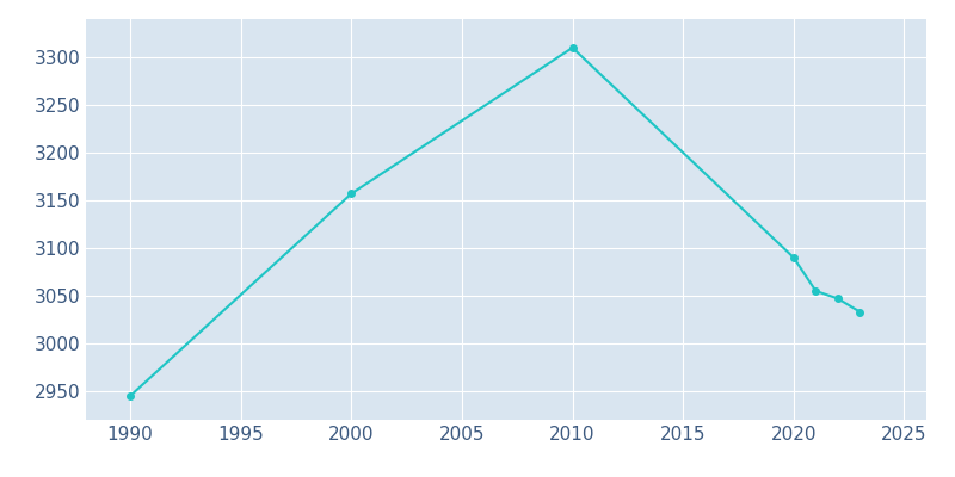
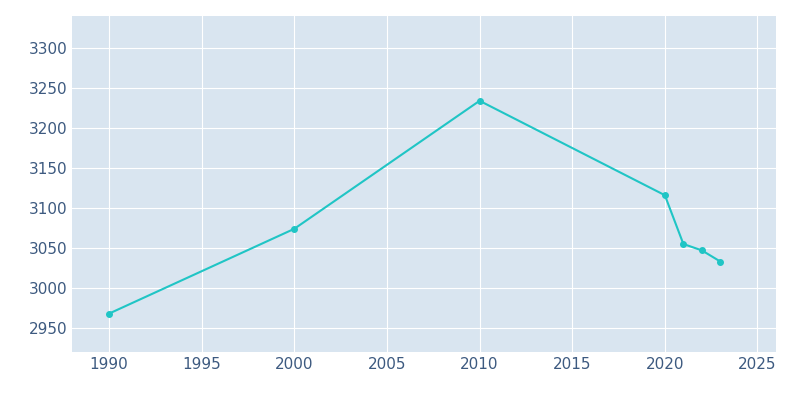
1990: 2945 -> 2968
2000: 3157 -> 3074
2010: 3310 -> 3234
2020: 3090 -> 3116
